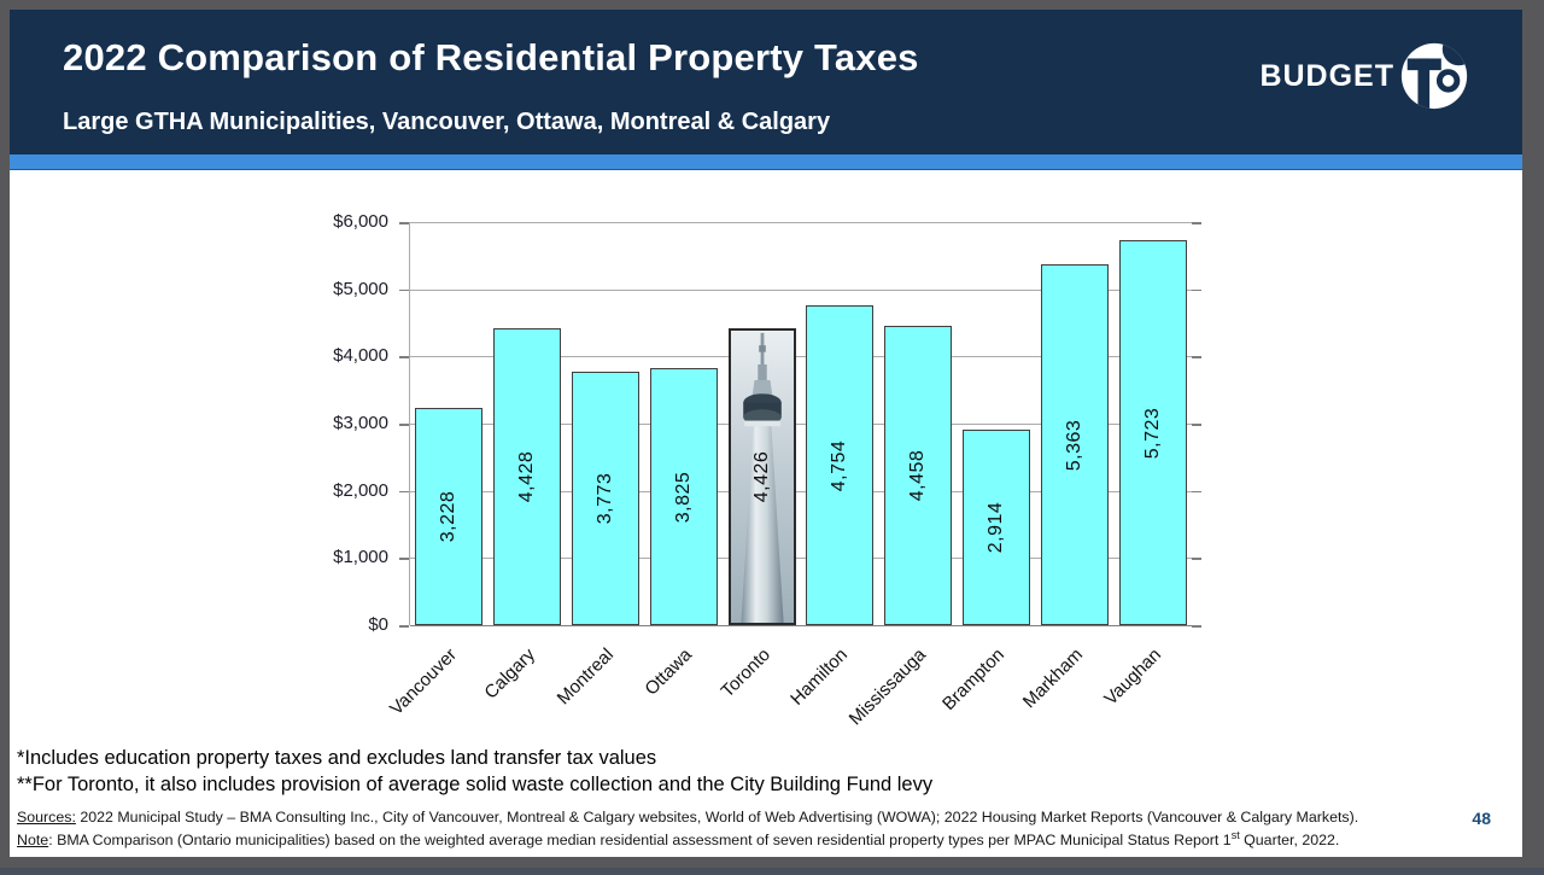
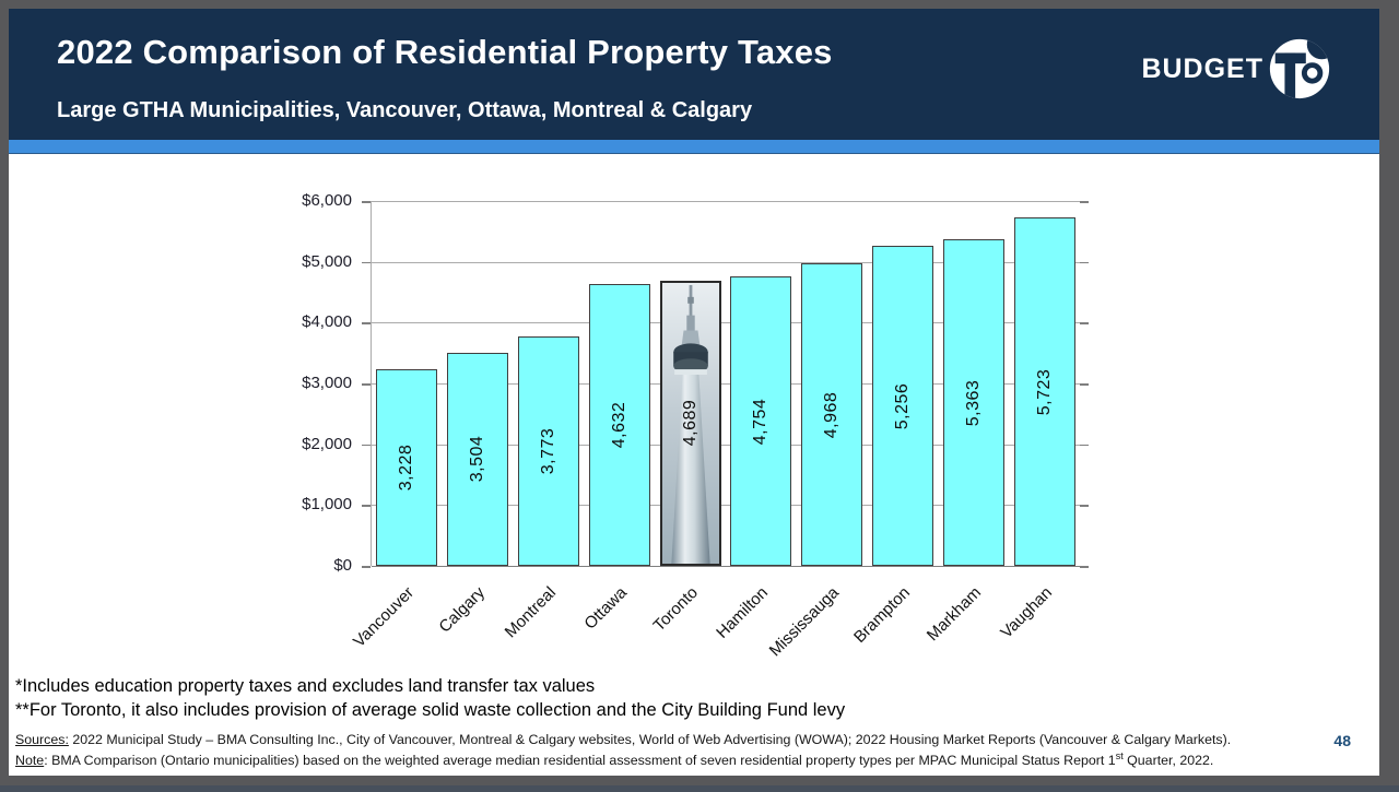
Calgary: 4,428 -> 3,504
Ottawa: 3,825 -> 4,632
Toronto: 4,426 -> 4,689
Mississauga: 4,458 -> 4,968
Brampton: 2,914 -> 5,256
